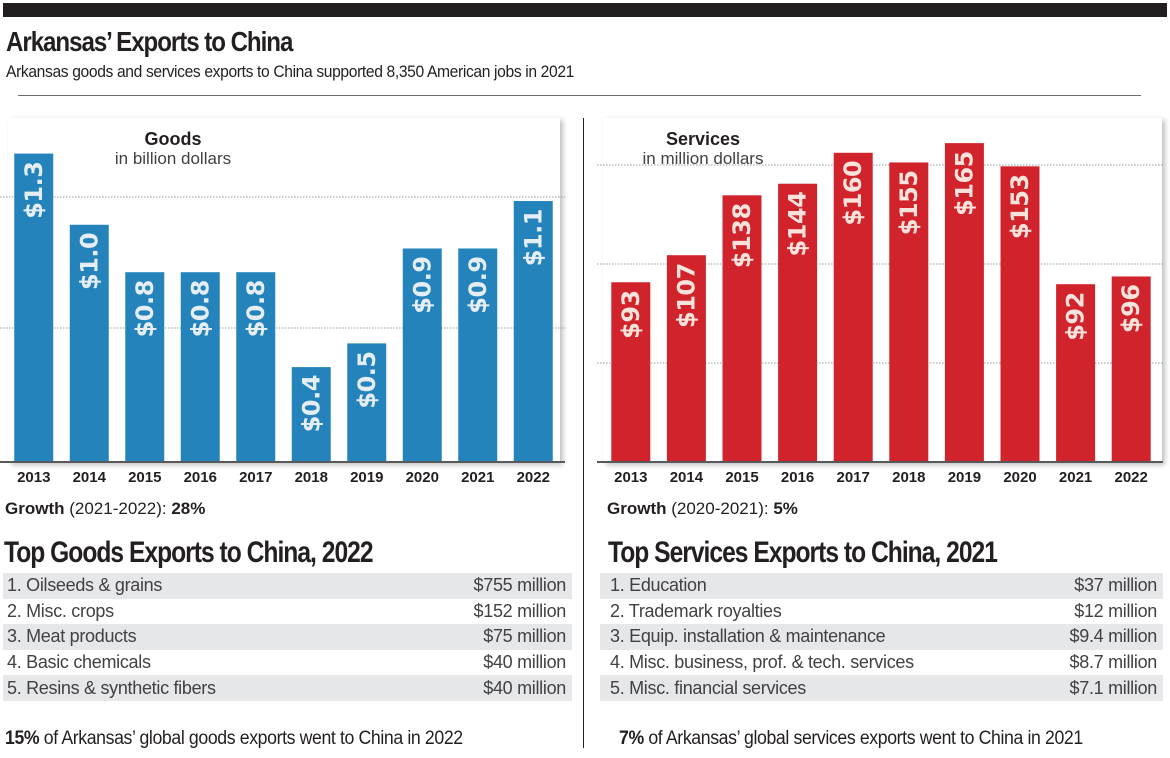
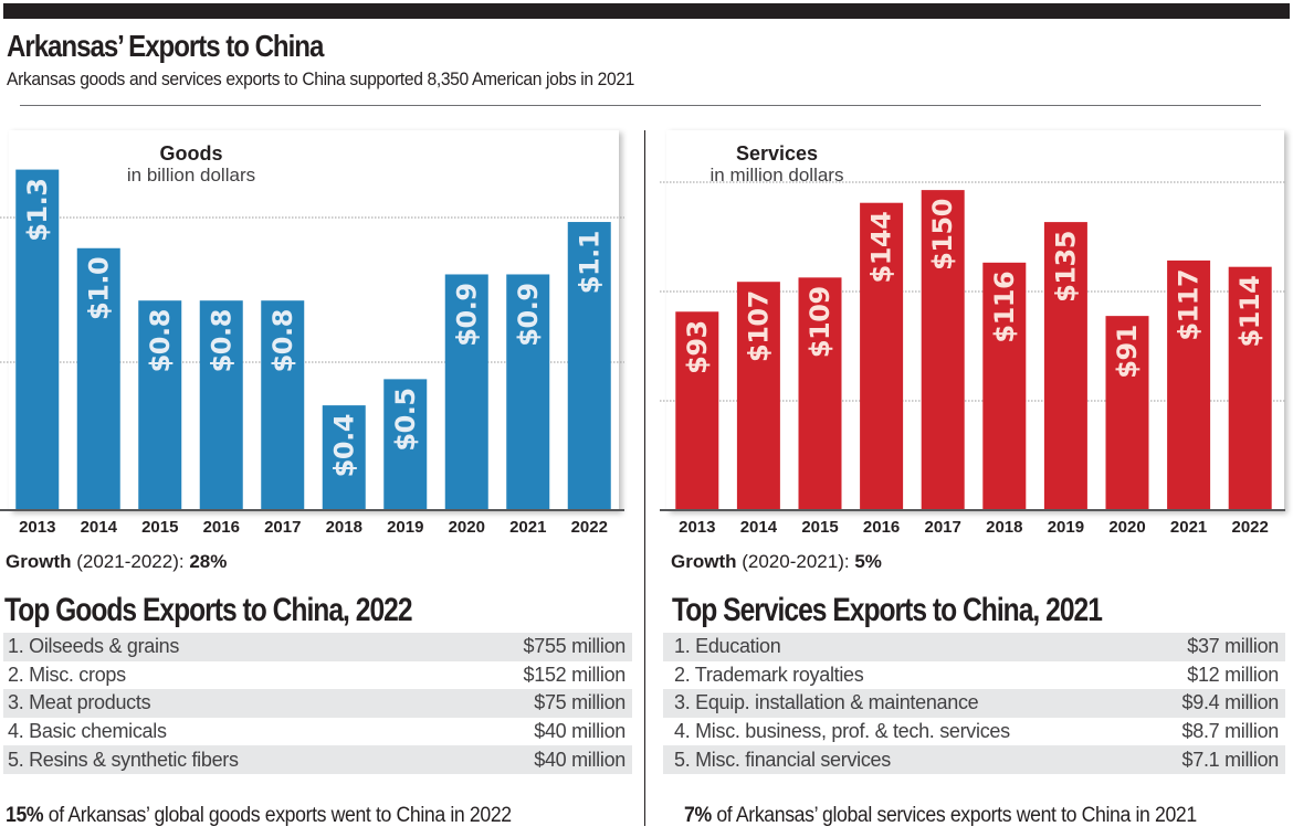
Services/2015: $138 -> $109
Services/2017: $160 -> $150
Services/2018: $155 -> $116
Services/2019: $165 -> $135
Services/2020: $153 -> $91
Services/2021: $92 -> $117
Services/2022: $96 -> $114
